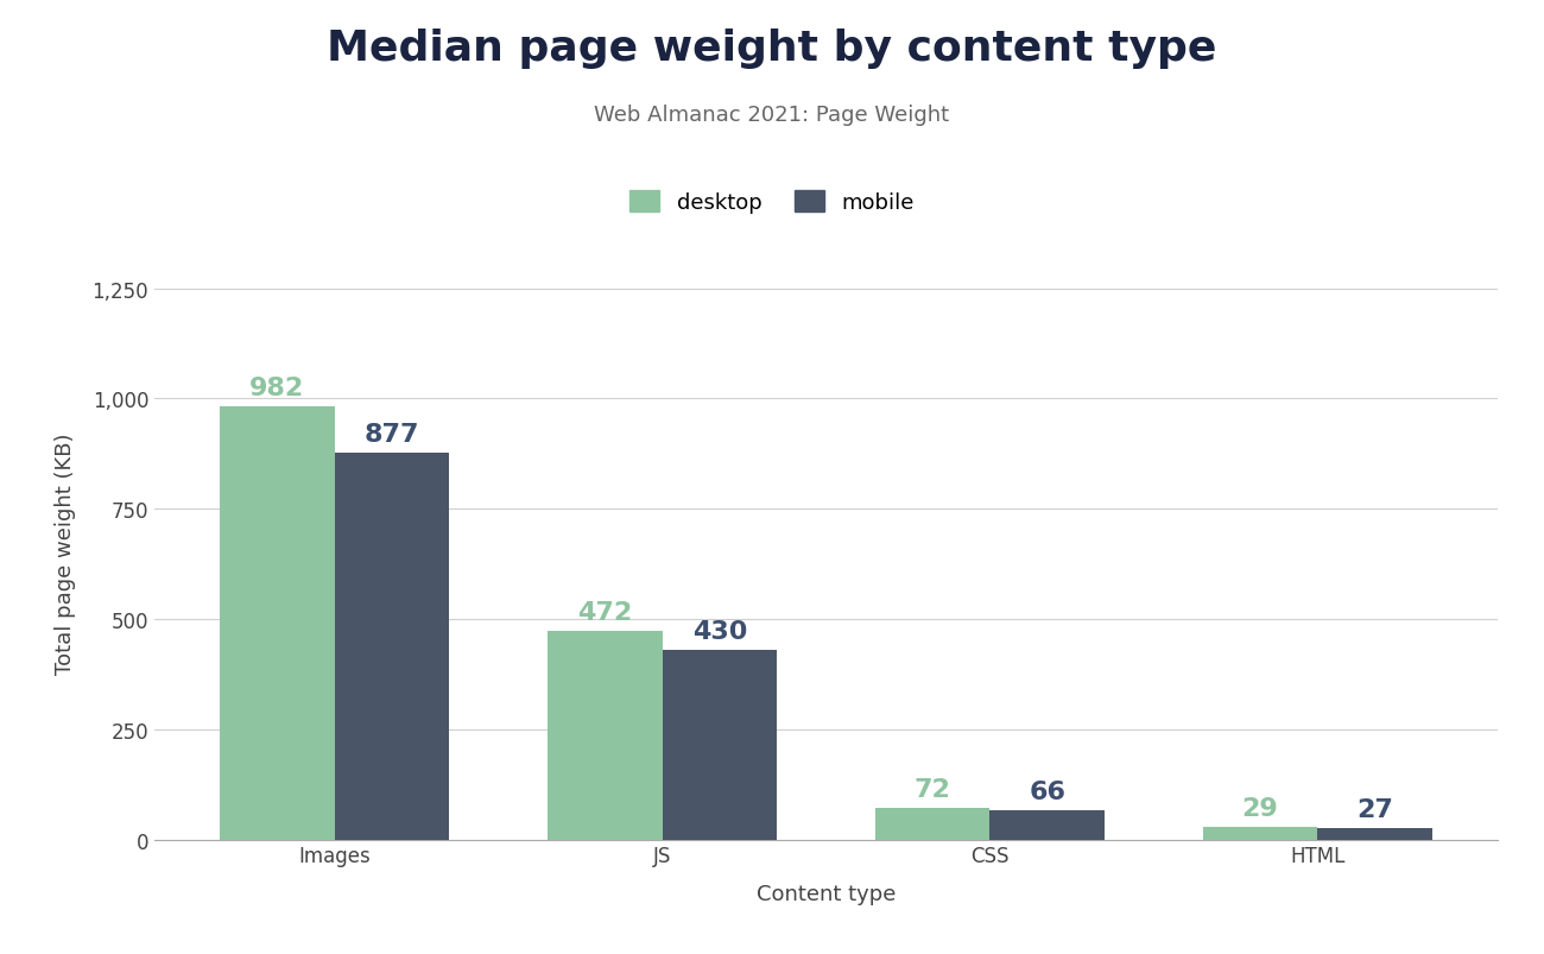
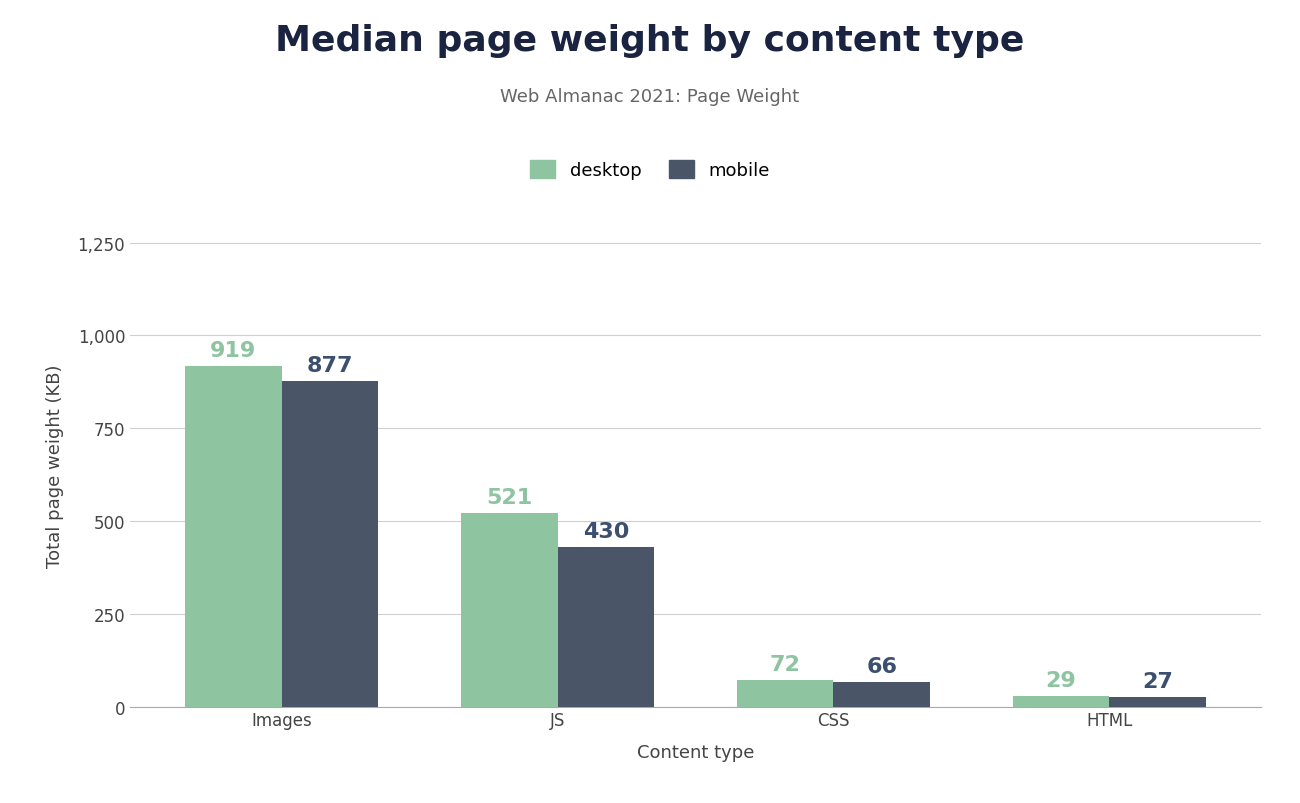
desktop/Images: 982 -> 919
desktop/JS: 472 -> 521
